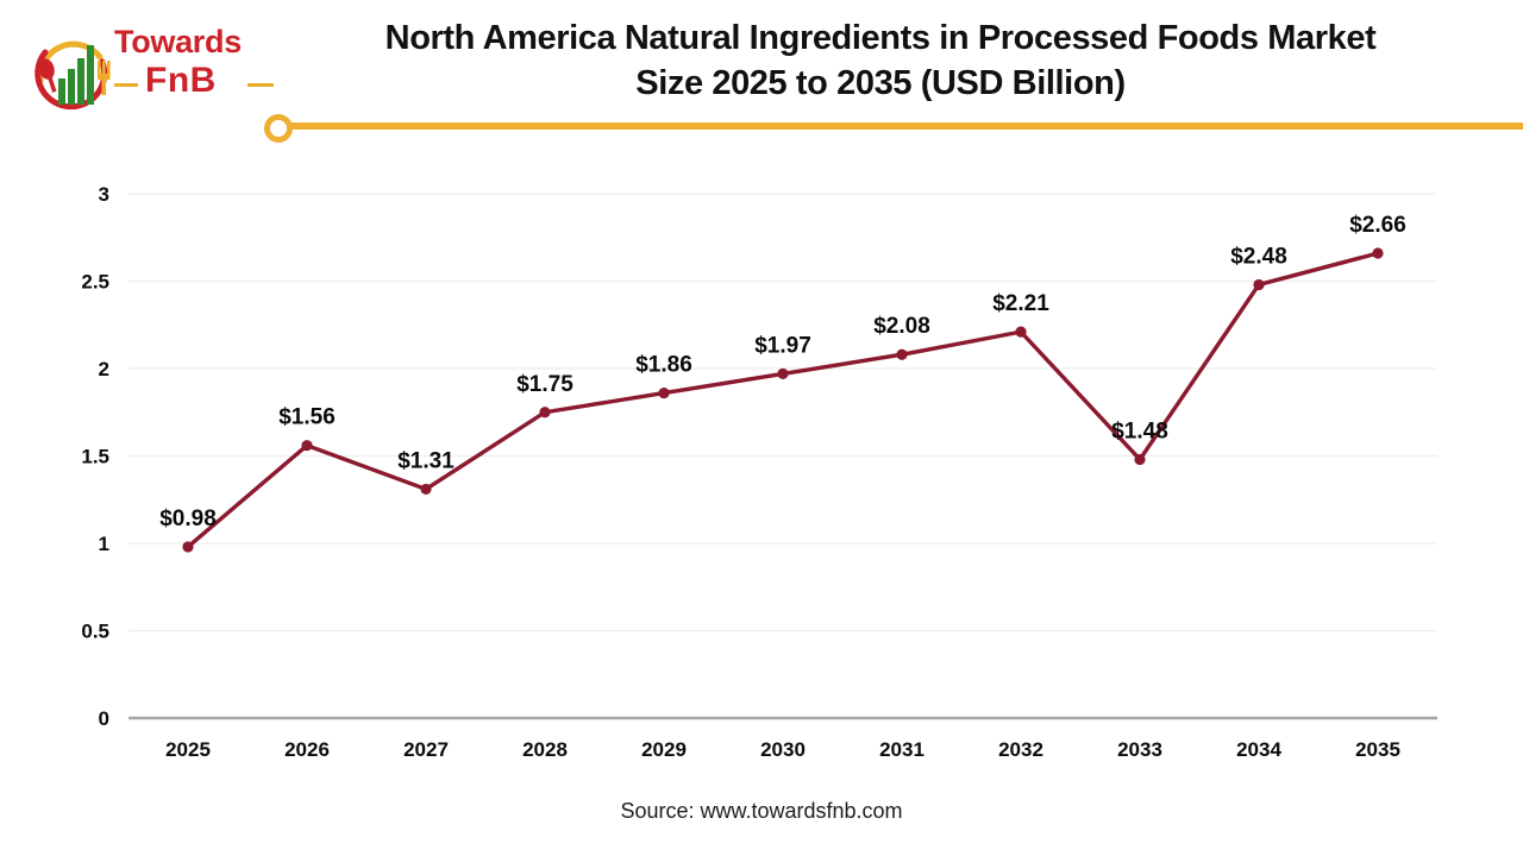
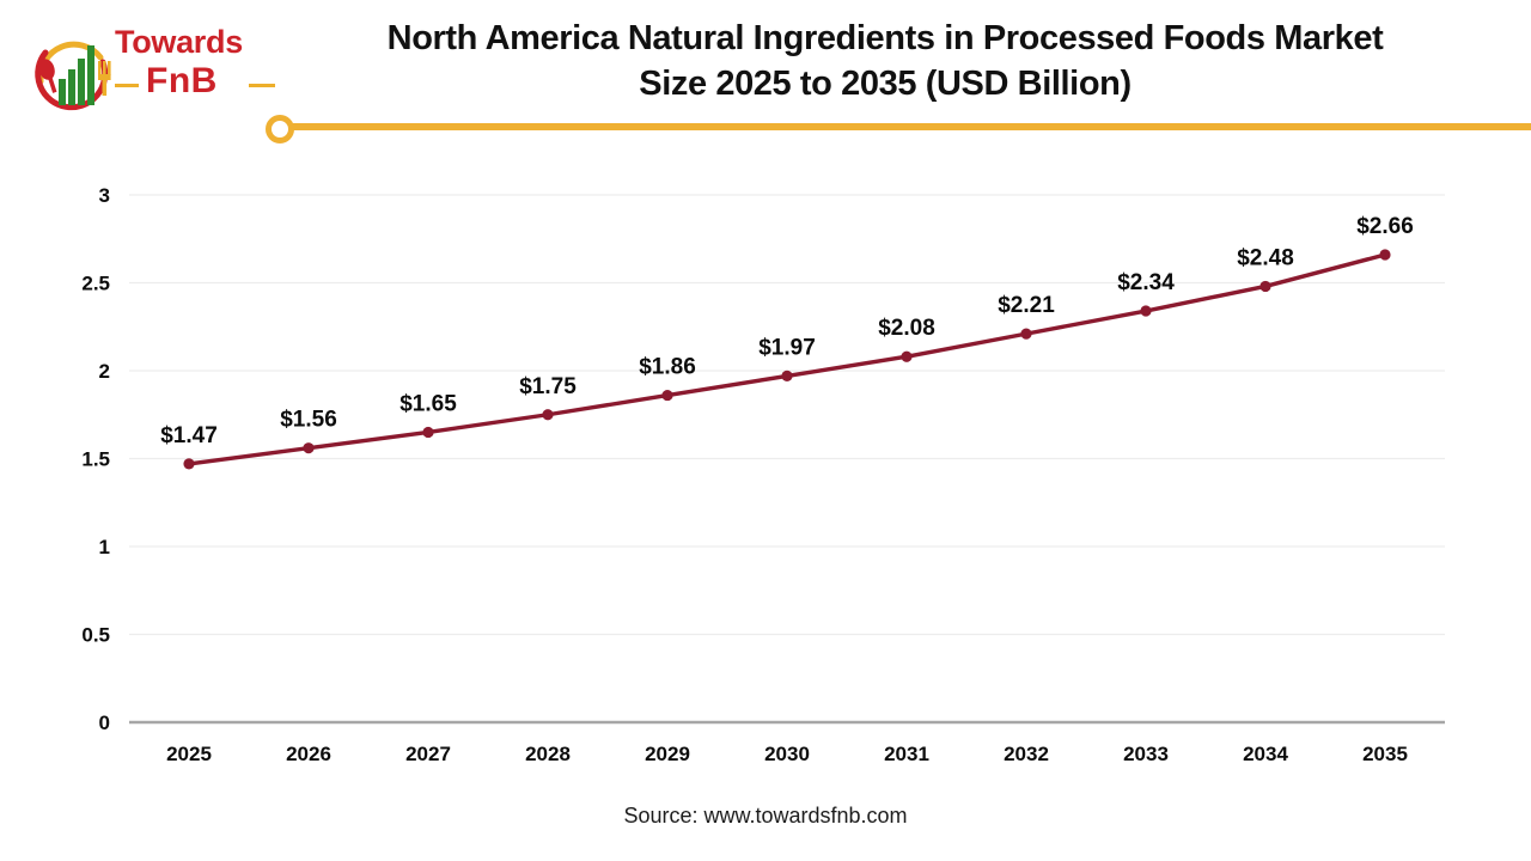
2025: $0.98 -> $1.47
2027: $1.31 -> $1.65
2033: $1.48 -> $2.34
